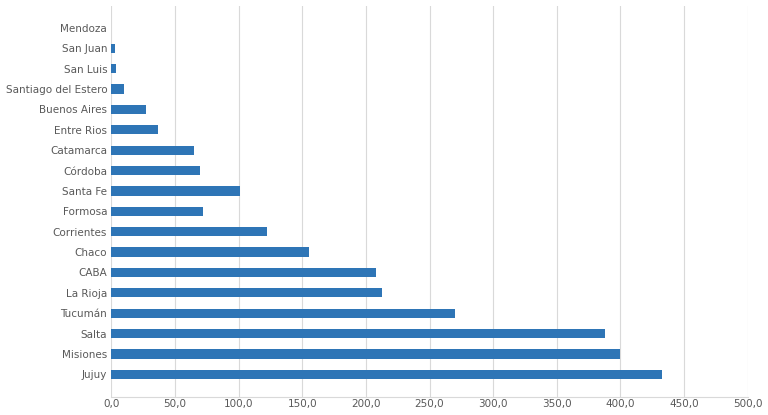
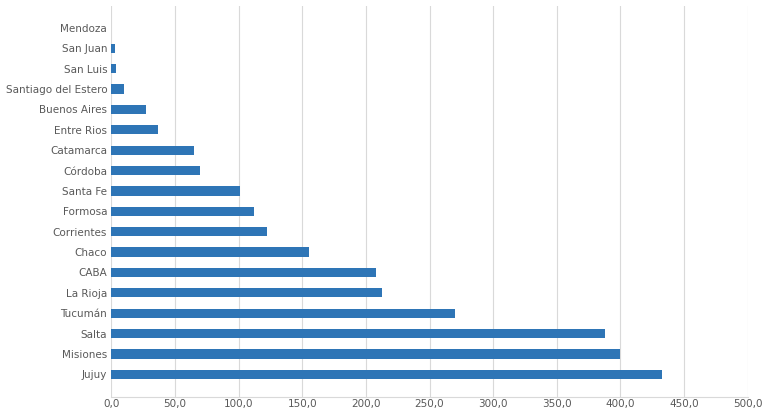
Formosa: 72 -> 112
